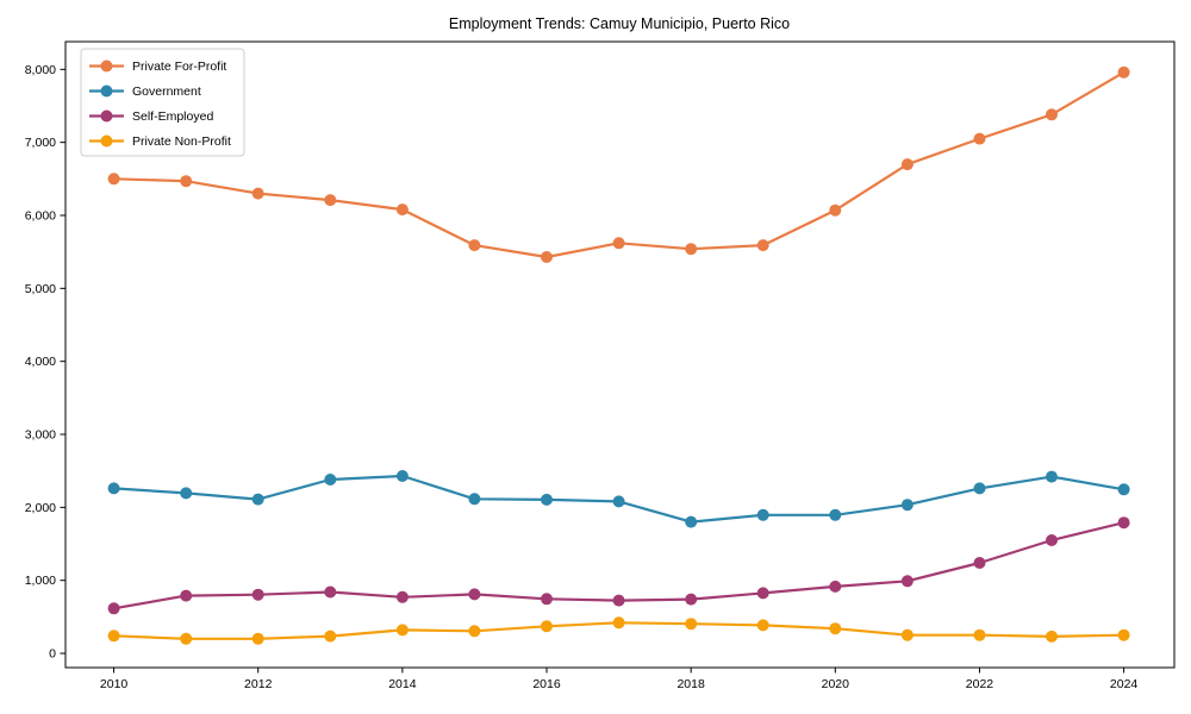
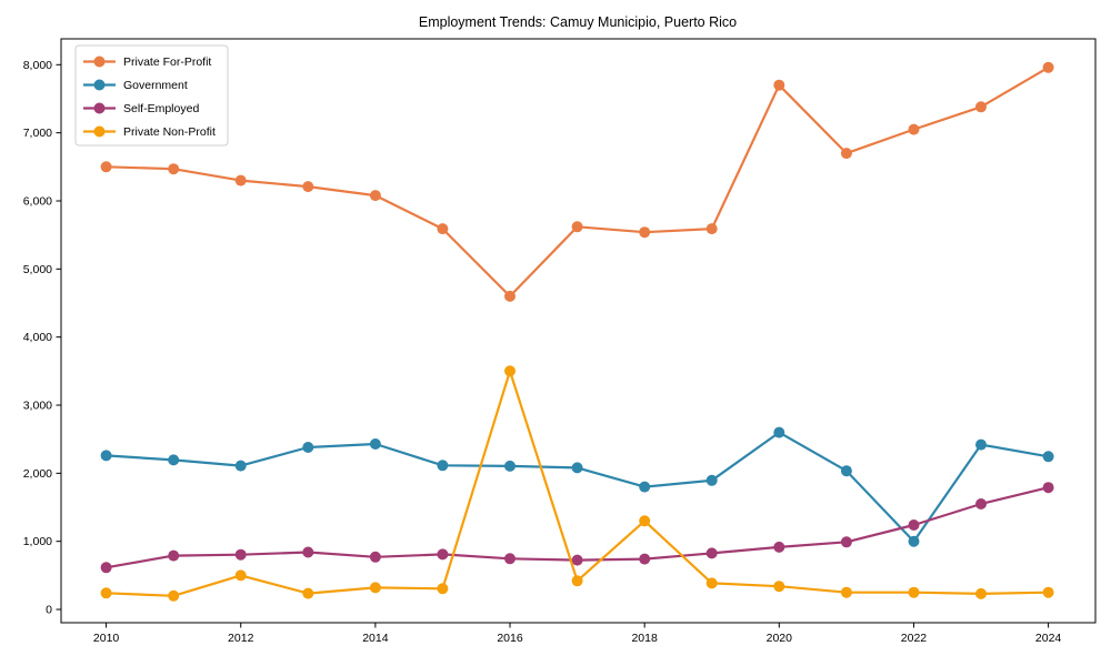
Private Non-Profit/2012: 200 -> 500
Private For-Profit/2016: 5400 -> 4600
Private Non-Profit/2016: 400 -> 3500
Private Non-Profit/2018: 400 -> 1300
Private For-Profit/2020: 6100 -> 7700
Government/2020: 1900 -> 2600
Government/2022: 2300 -> 1000
